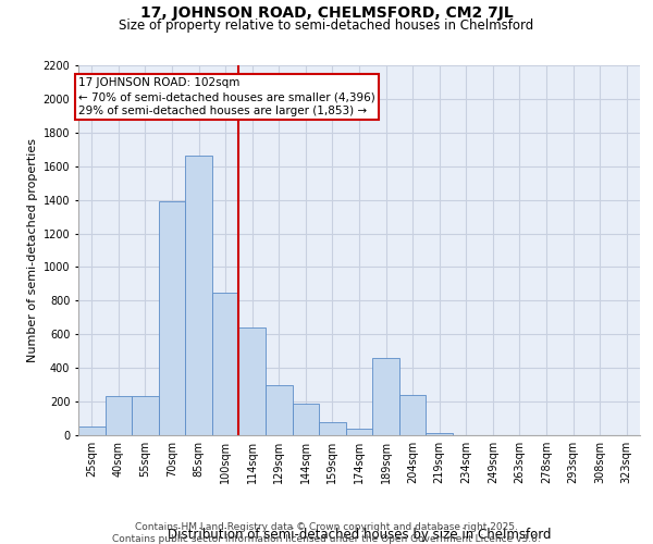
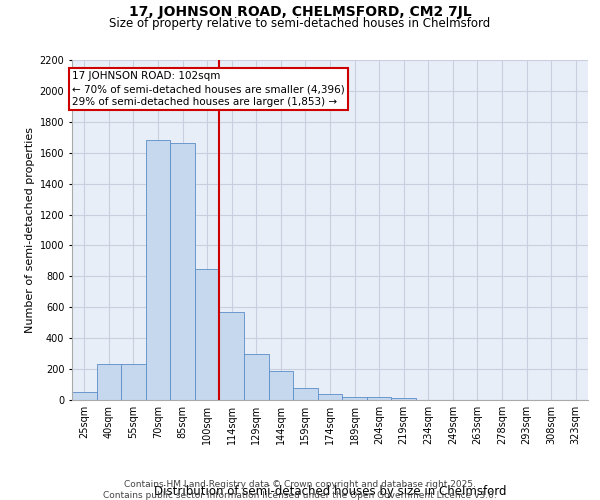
70sqm: 1390 -> 1680
114sqm: 640 -> 570
189sqm: 460 -> 20
204sqm: 240 -> 20
